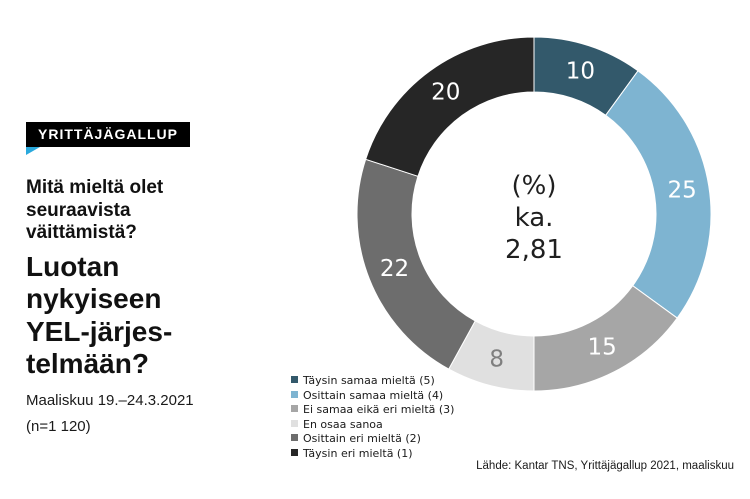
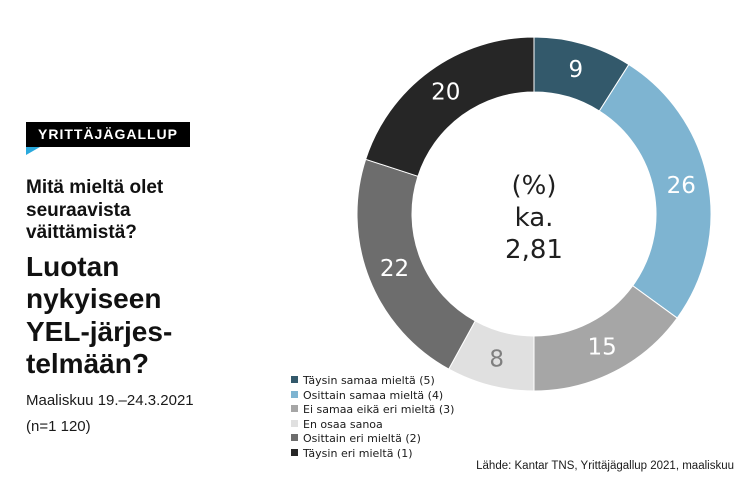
Täysin samaa mieltä (5): 10 -> 9
Osittain samaa mieltä (4): 25 -> 26
